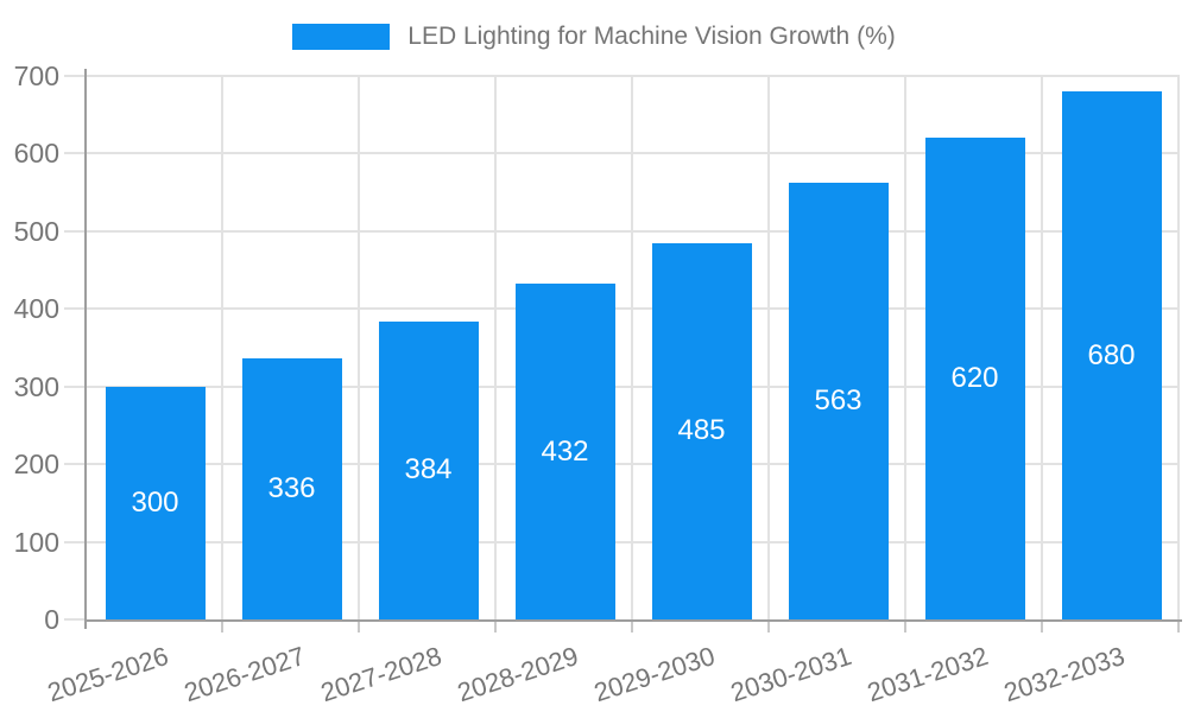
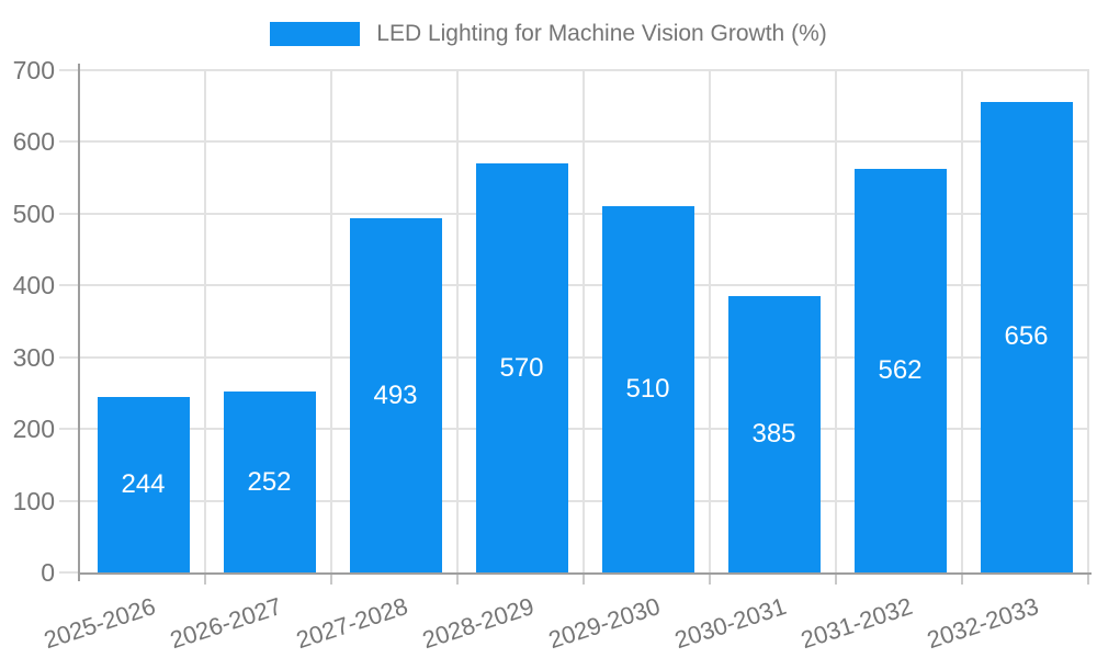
2025-2026: 300 -> 244
2026-2027: 336 -> 252
2027-2028: 384 -> 493
2028-2029: 432 -> 570
2029-2030: 485 -> 510
2030-2031: 563 -> 385
2031-2032: 620 -> 562
2032-2033: 680 -> 656
